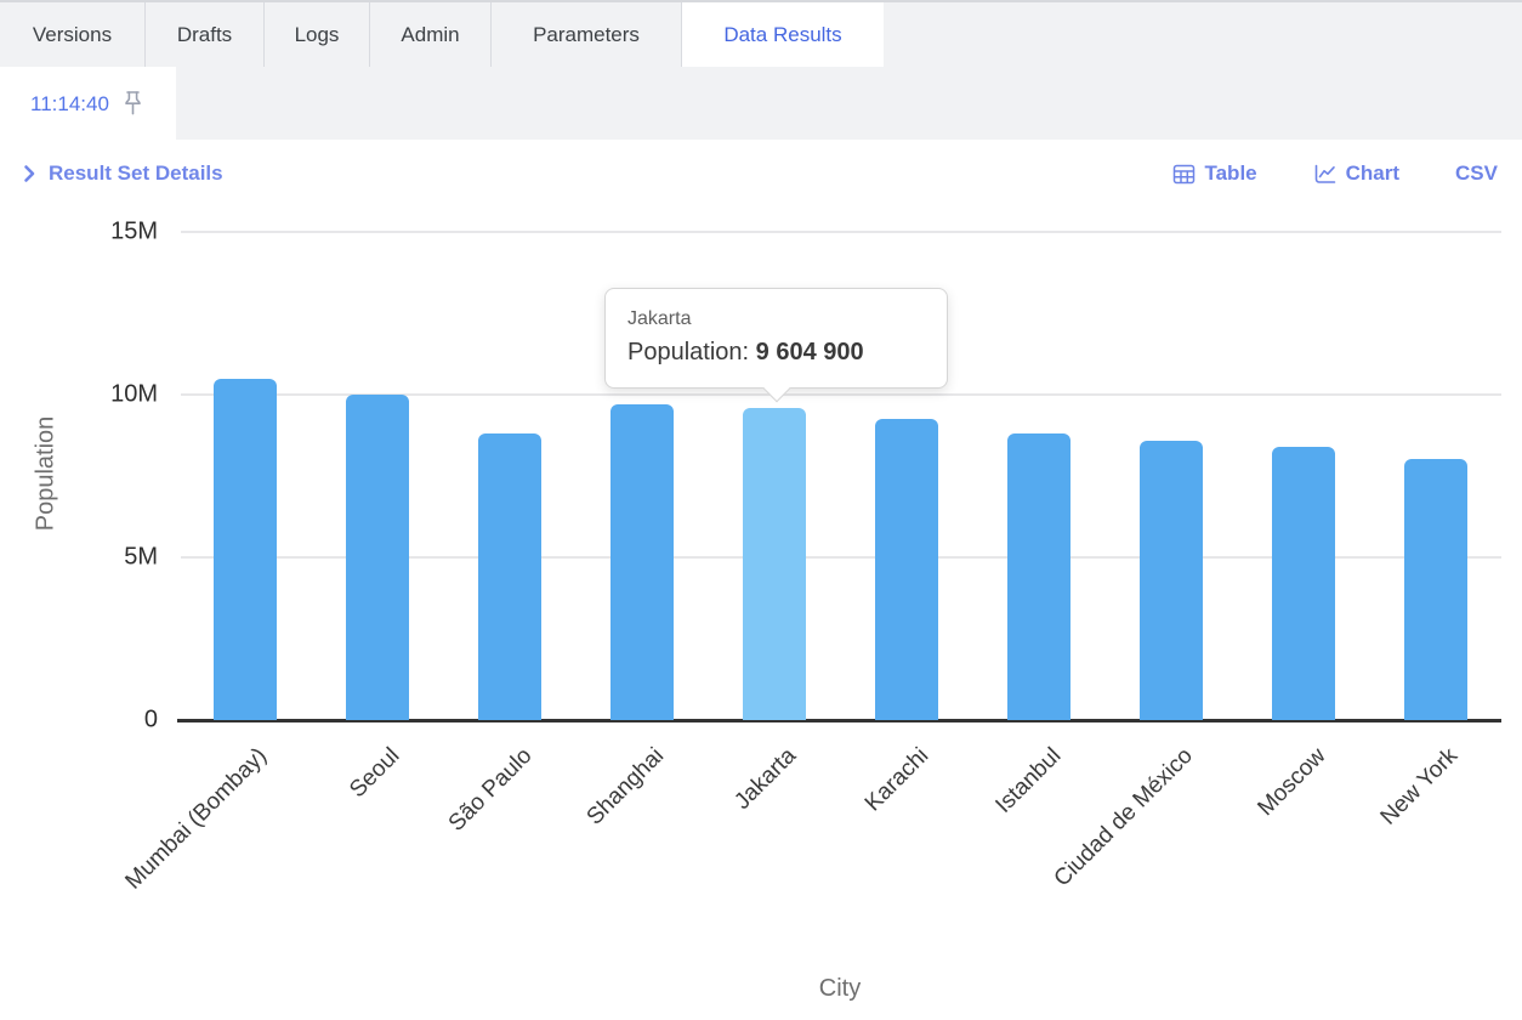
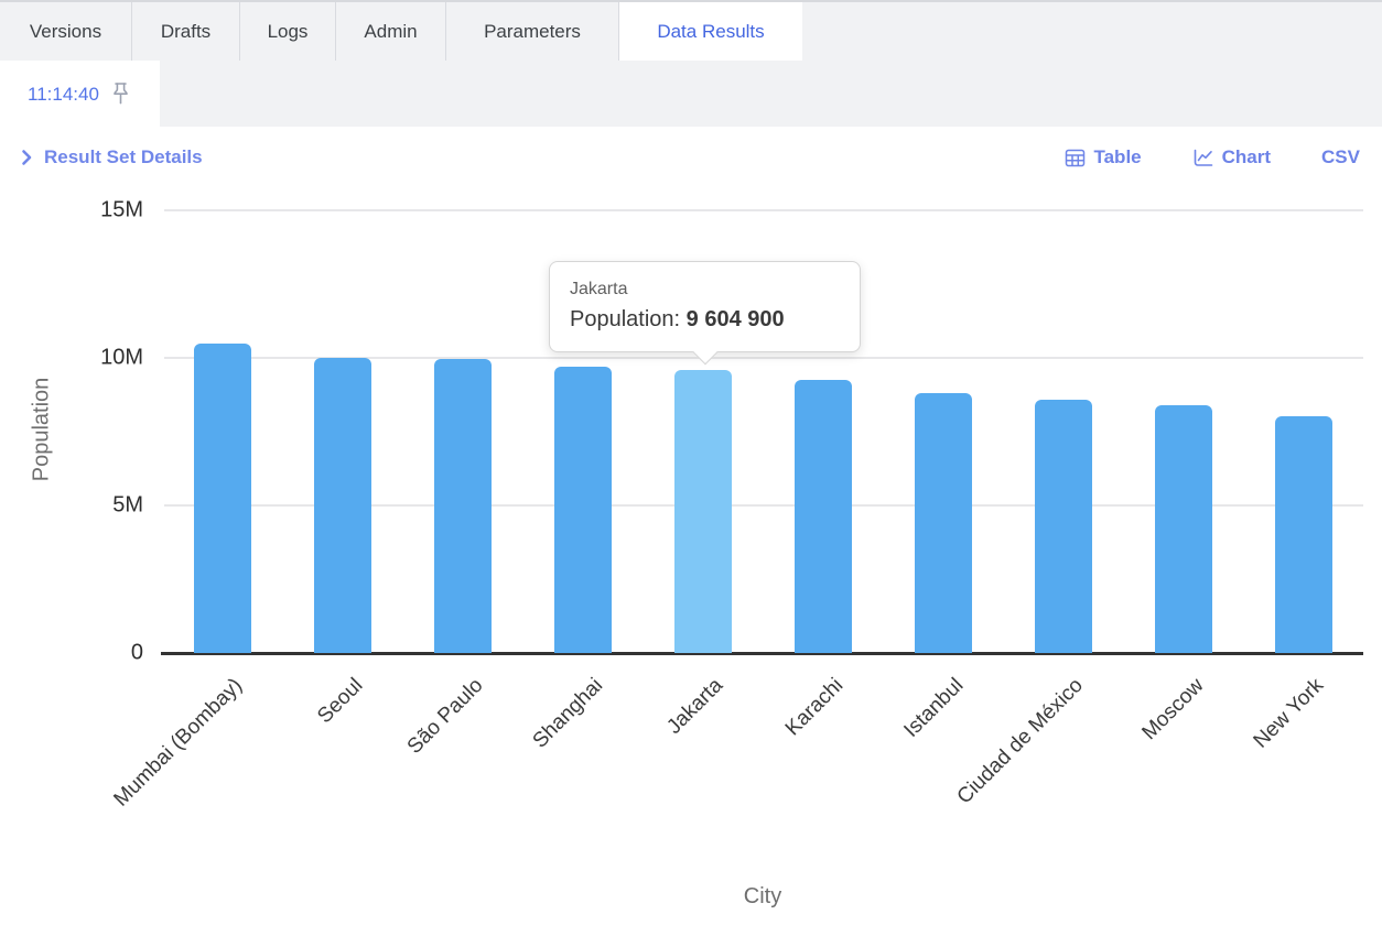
São Paulo: 8.8M -> 10.0M
